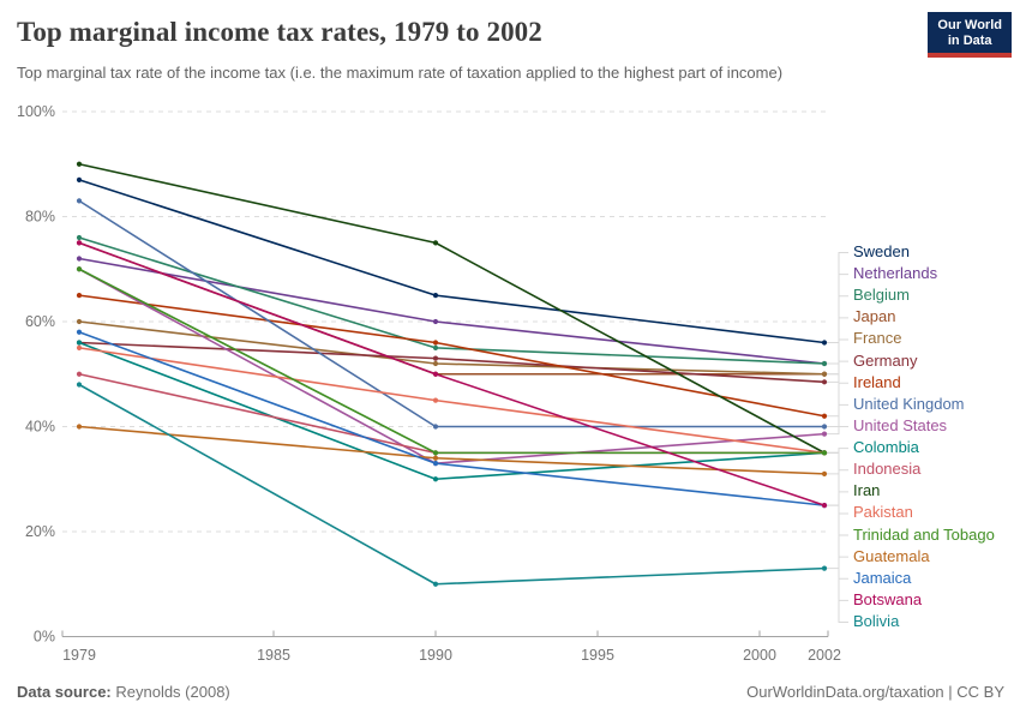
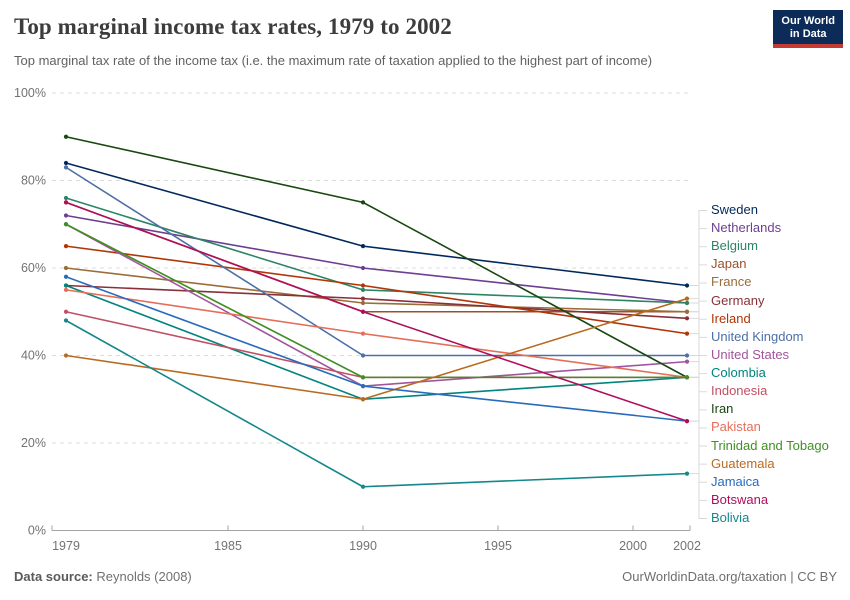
Sweden/1979: 87% -> 84%
Guatemala/1990: 34% -> 30%
Ireland/2002: 42% -> 45%
Guatemala/2002: 31% -> 53%
